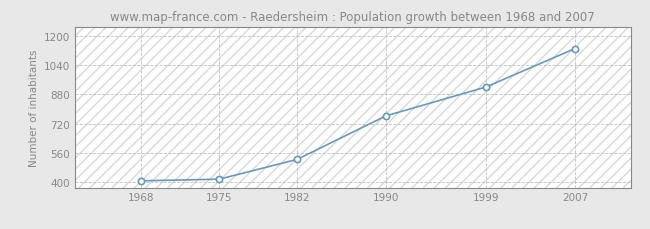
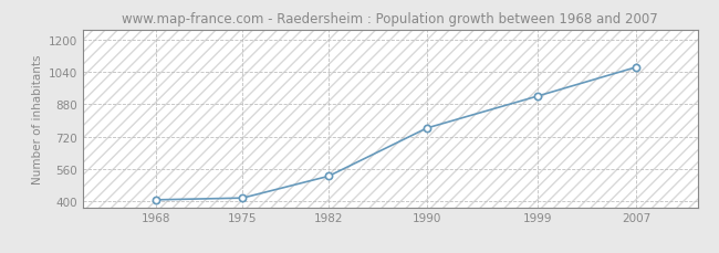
2007: 1130 -> 1060
